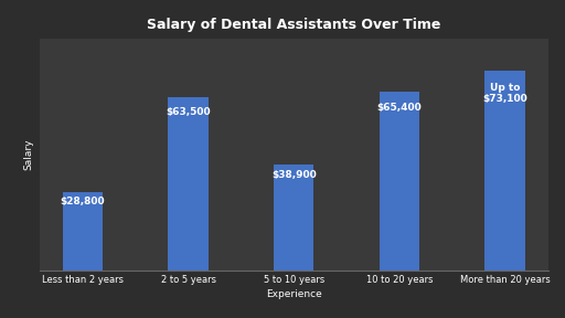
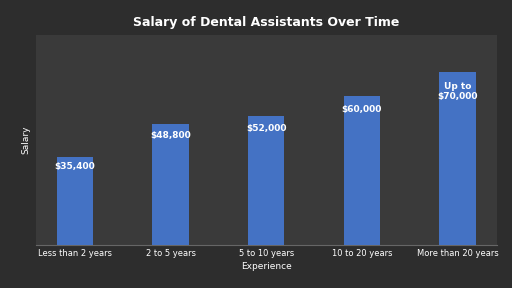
Less than 2 years: $28,800 -> $35,400
2 to 5 years: $63,500 -> $48,800
5 to 10 years: $38,900 -> $52,000
10 to 20 years: $65,400 -> $60,000
More than 20 years: $73,100 -> $70,000
